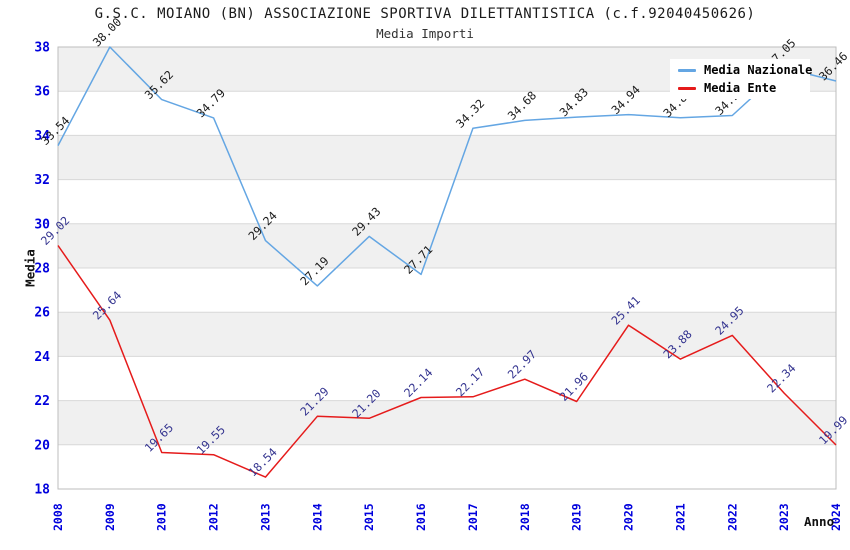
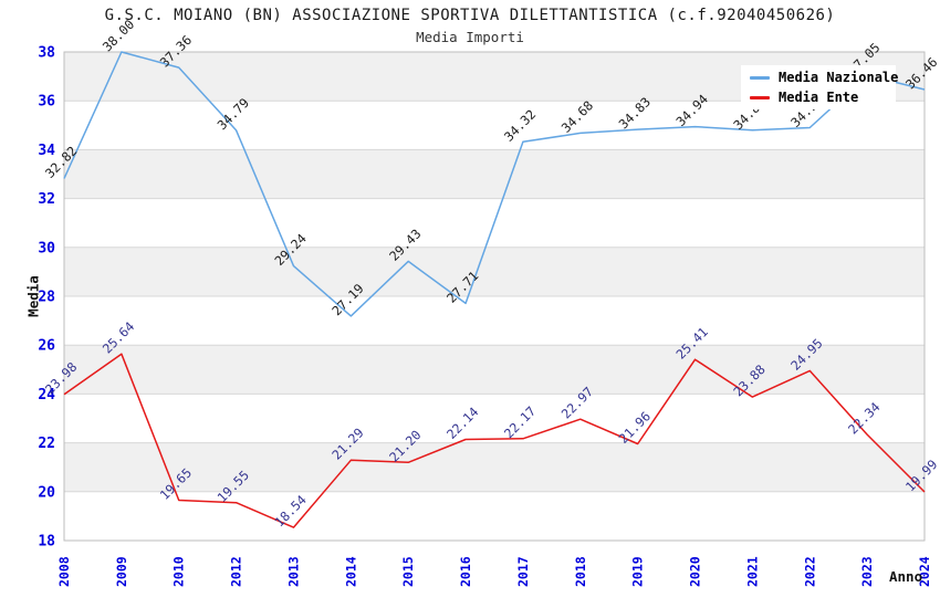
Media Nazionale/2008: 33.54 -> 32.82
Media Ente/2008: 29.02 -> 23.98
Media Nazionale/2010: 35.62 -> 37.36
